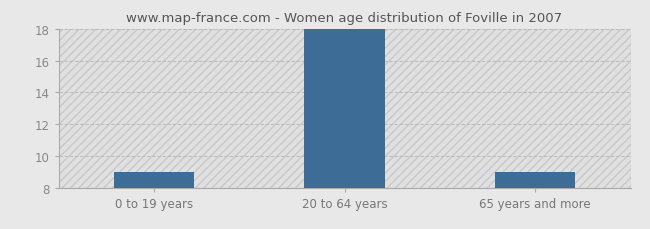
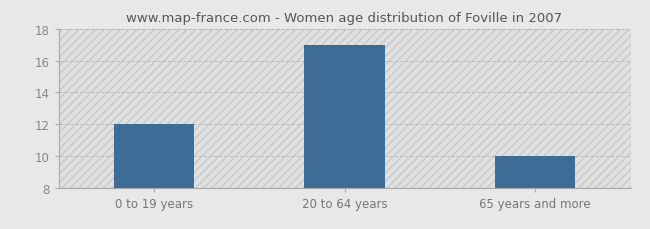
0 to 19 years: 9 -> 12
20 to 64 years: 18 -> 17
65 years and more: 9 -> 10
